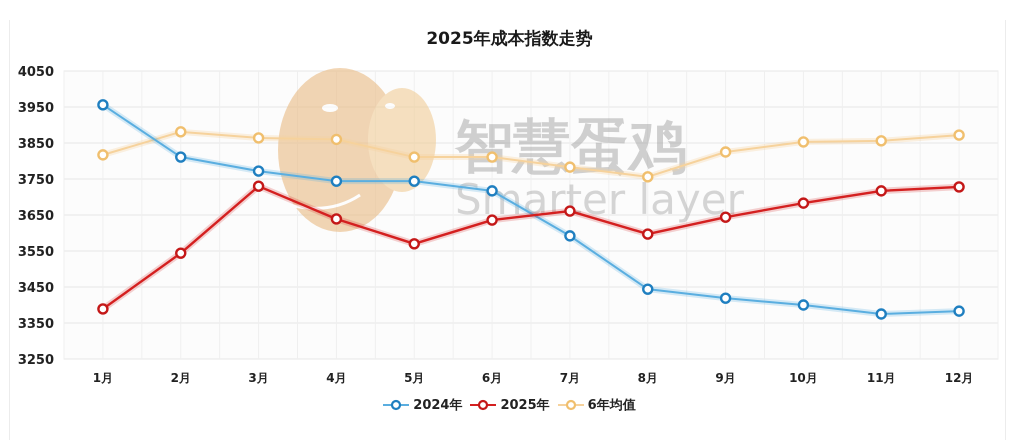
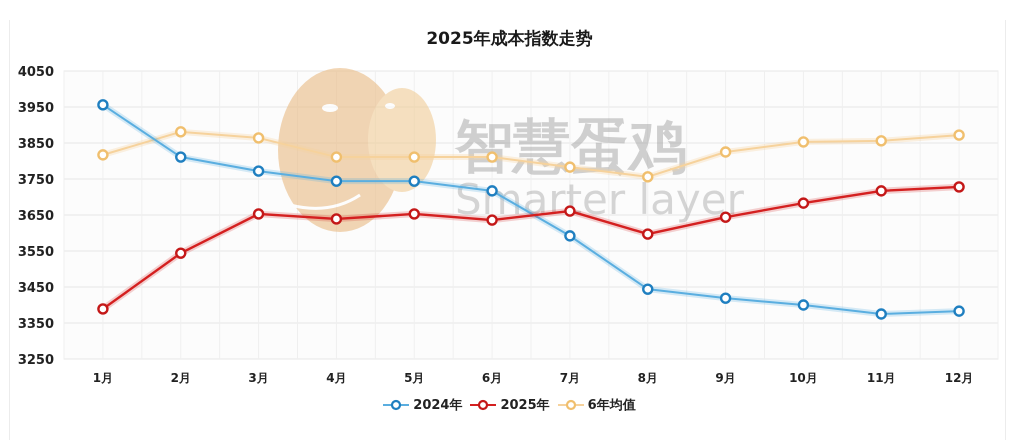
2025年/3月: 3730 -> 3650
6年均值/4月: 3860 -> 3810
2025年/5月: 3570 -> 3650
